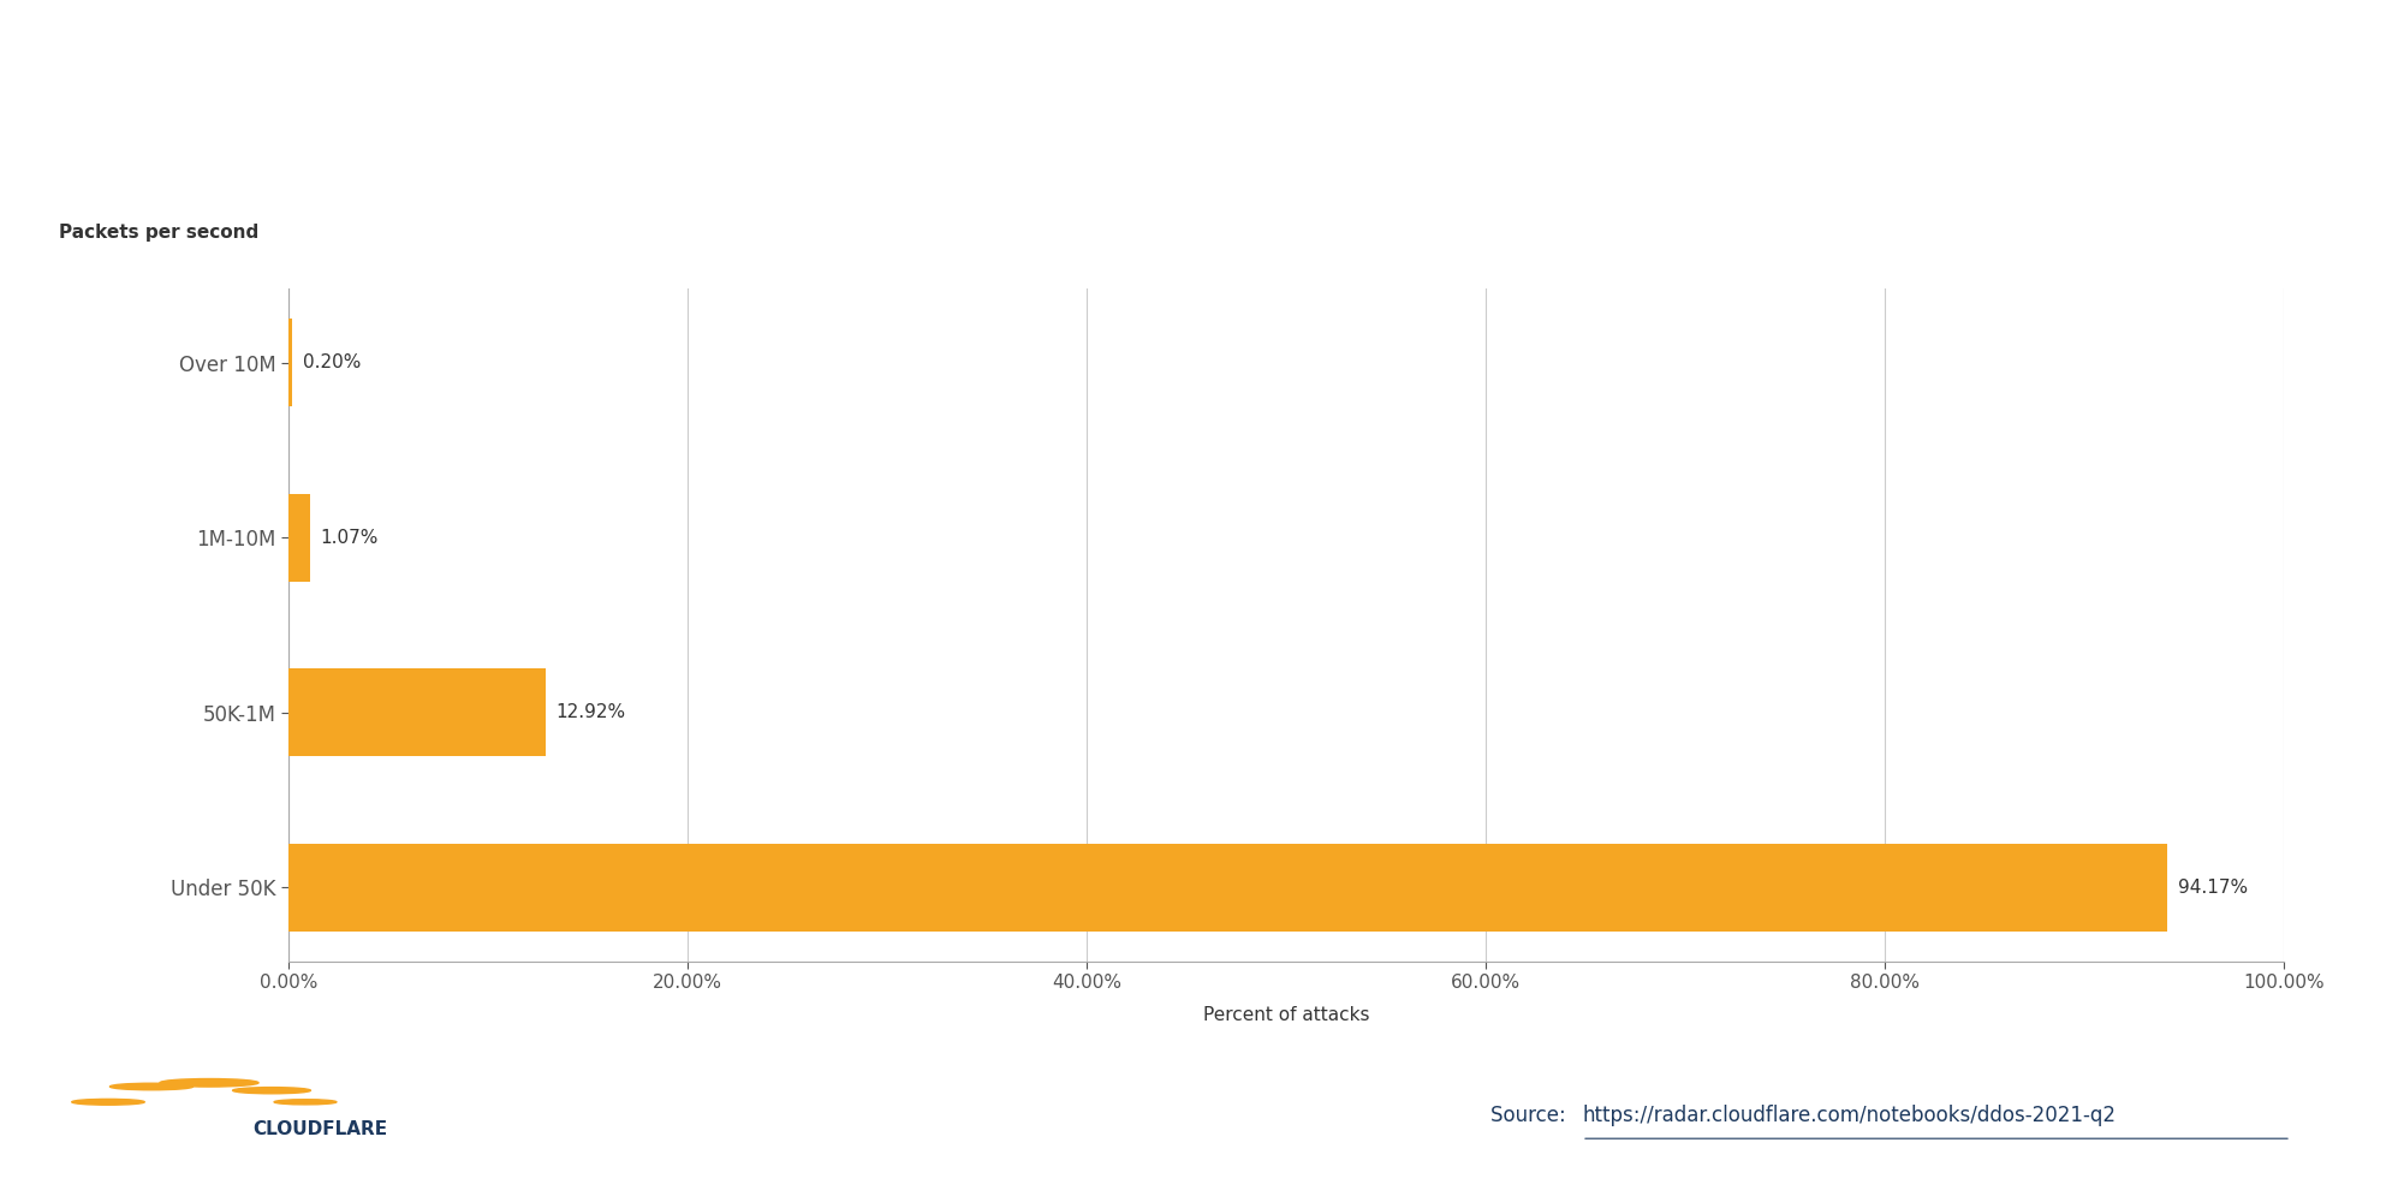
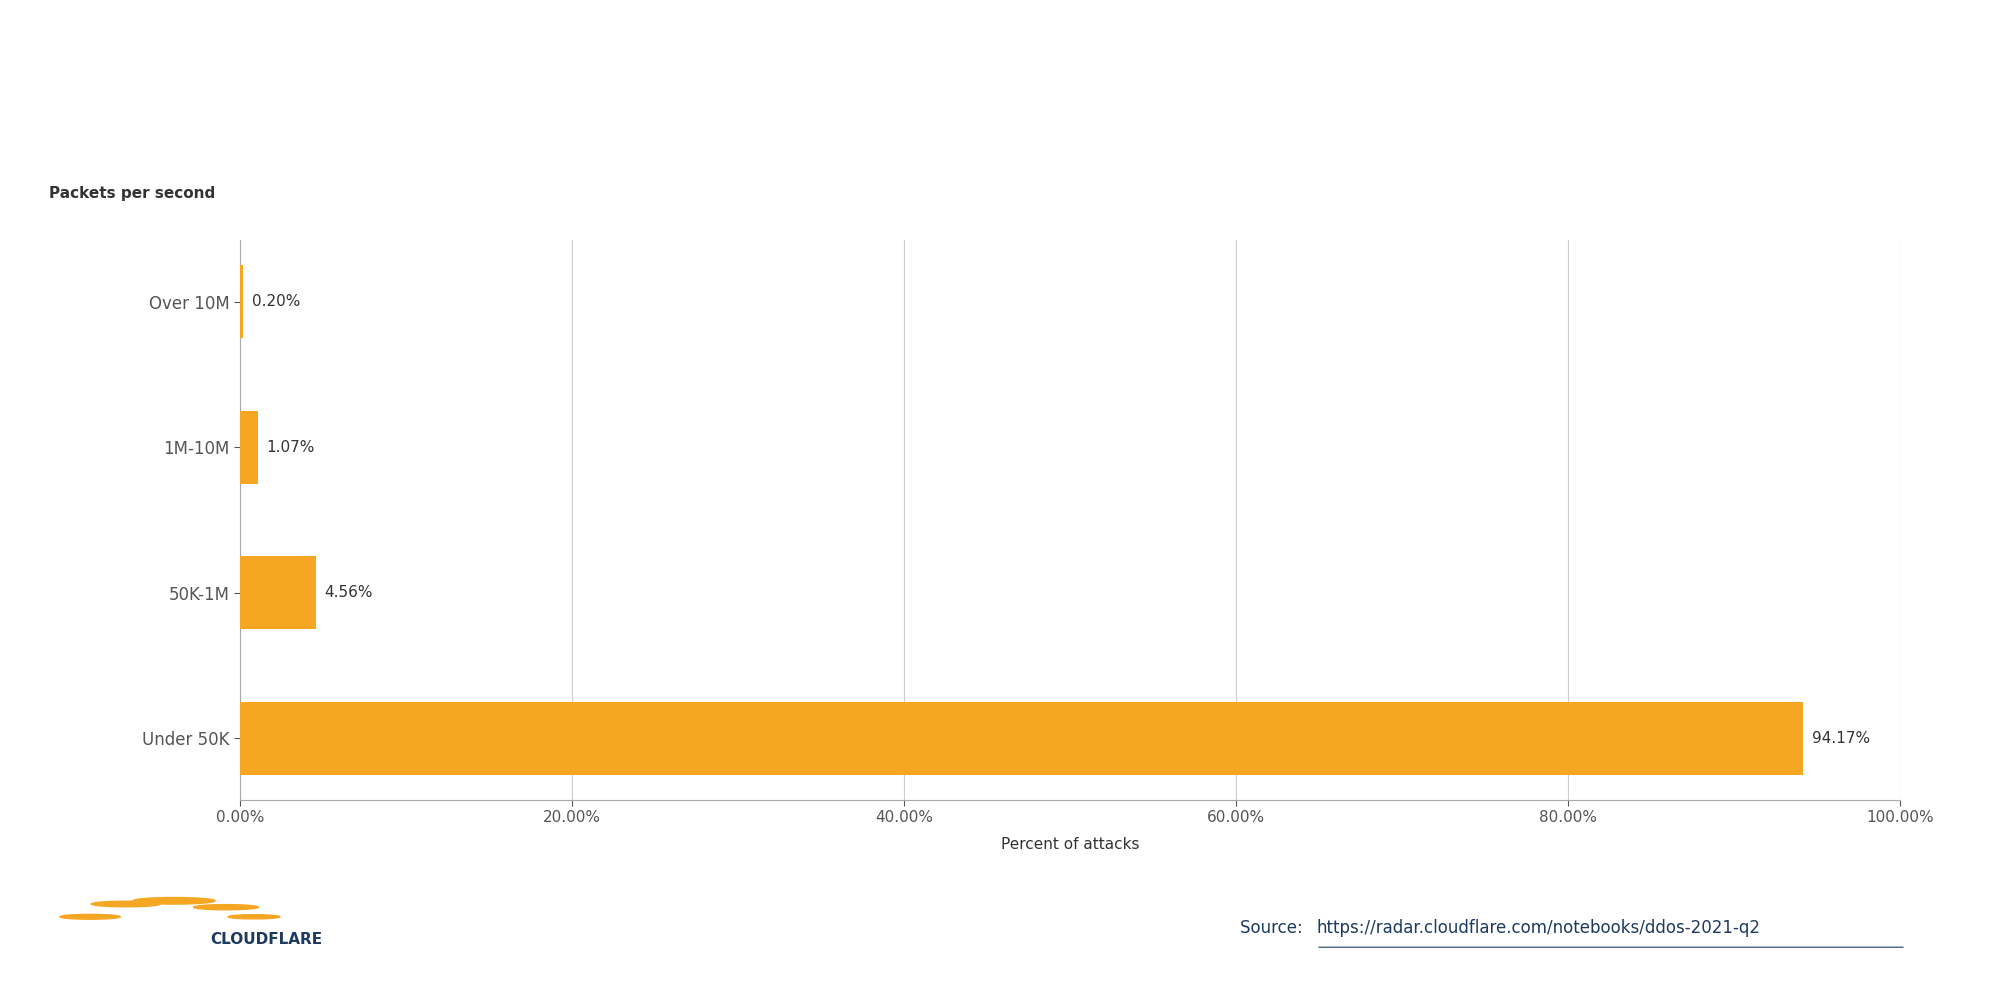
50K-1M: 12.92% -> 4.56%
